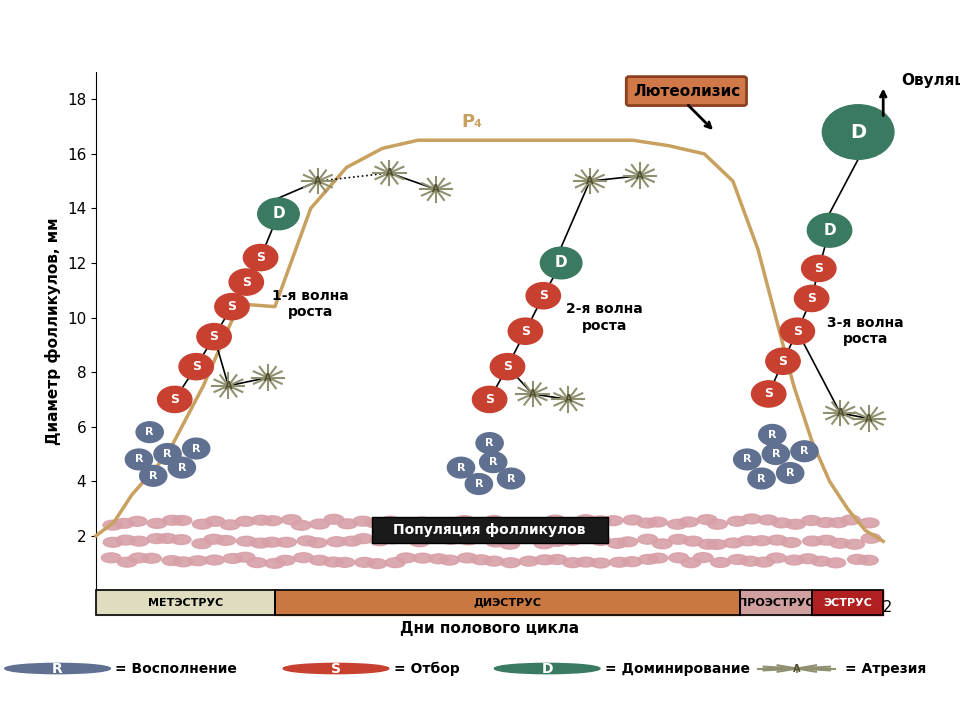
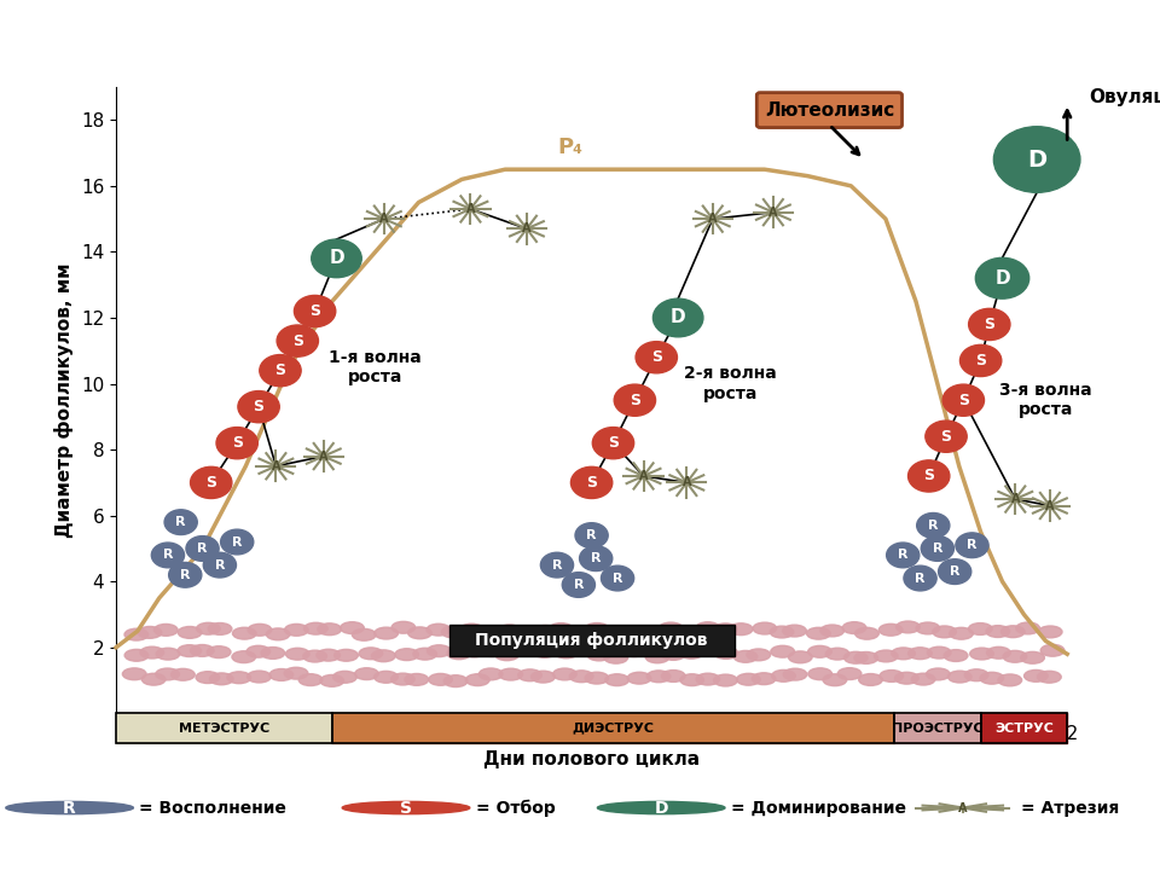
5: 10.4 -> 12.5
